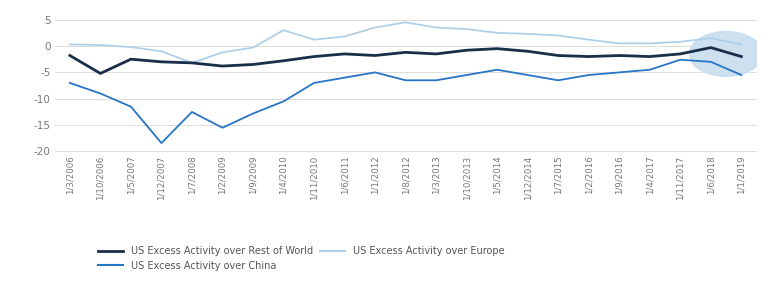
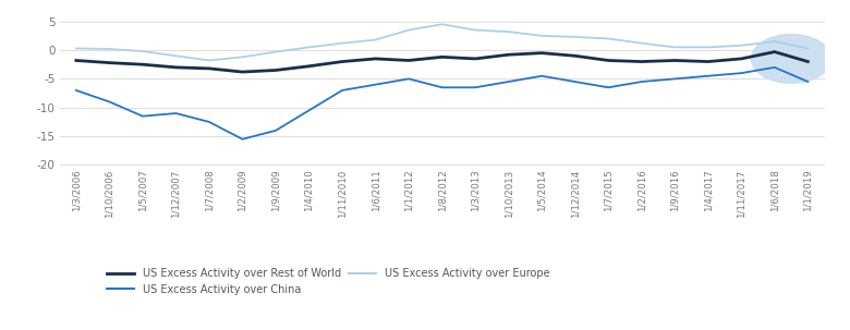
US Excess Activity over Rest of World/1/10/2006: -5.2 -> -2.2
US Excess Activity over China/1/12/2007: -18.4 -> -11.0
US Excess Activity over Europe/1/7/2008: -3.2 -> -1.8
US Excess Activity over China/1/9/2009: -12.8 -> -14.0
US Excess Activity over Europe/1/4/2010: 3.0 -> 0.5
US Excess Activity over China/1/11/2017: -2.6 -> -4.0
